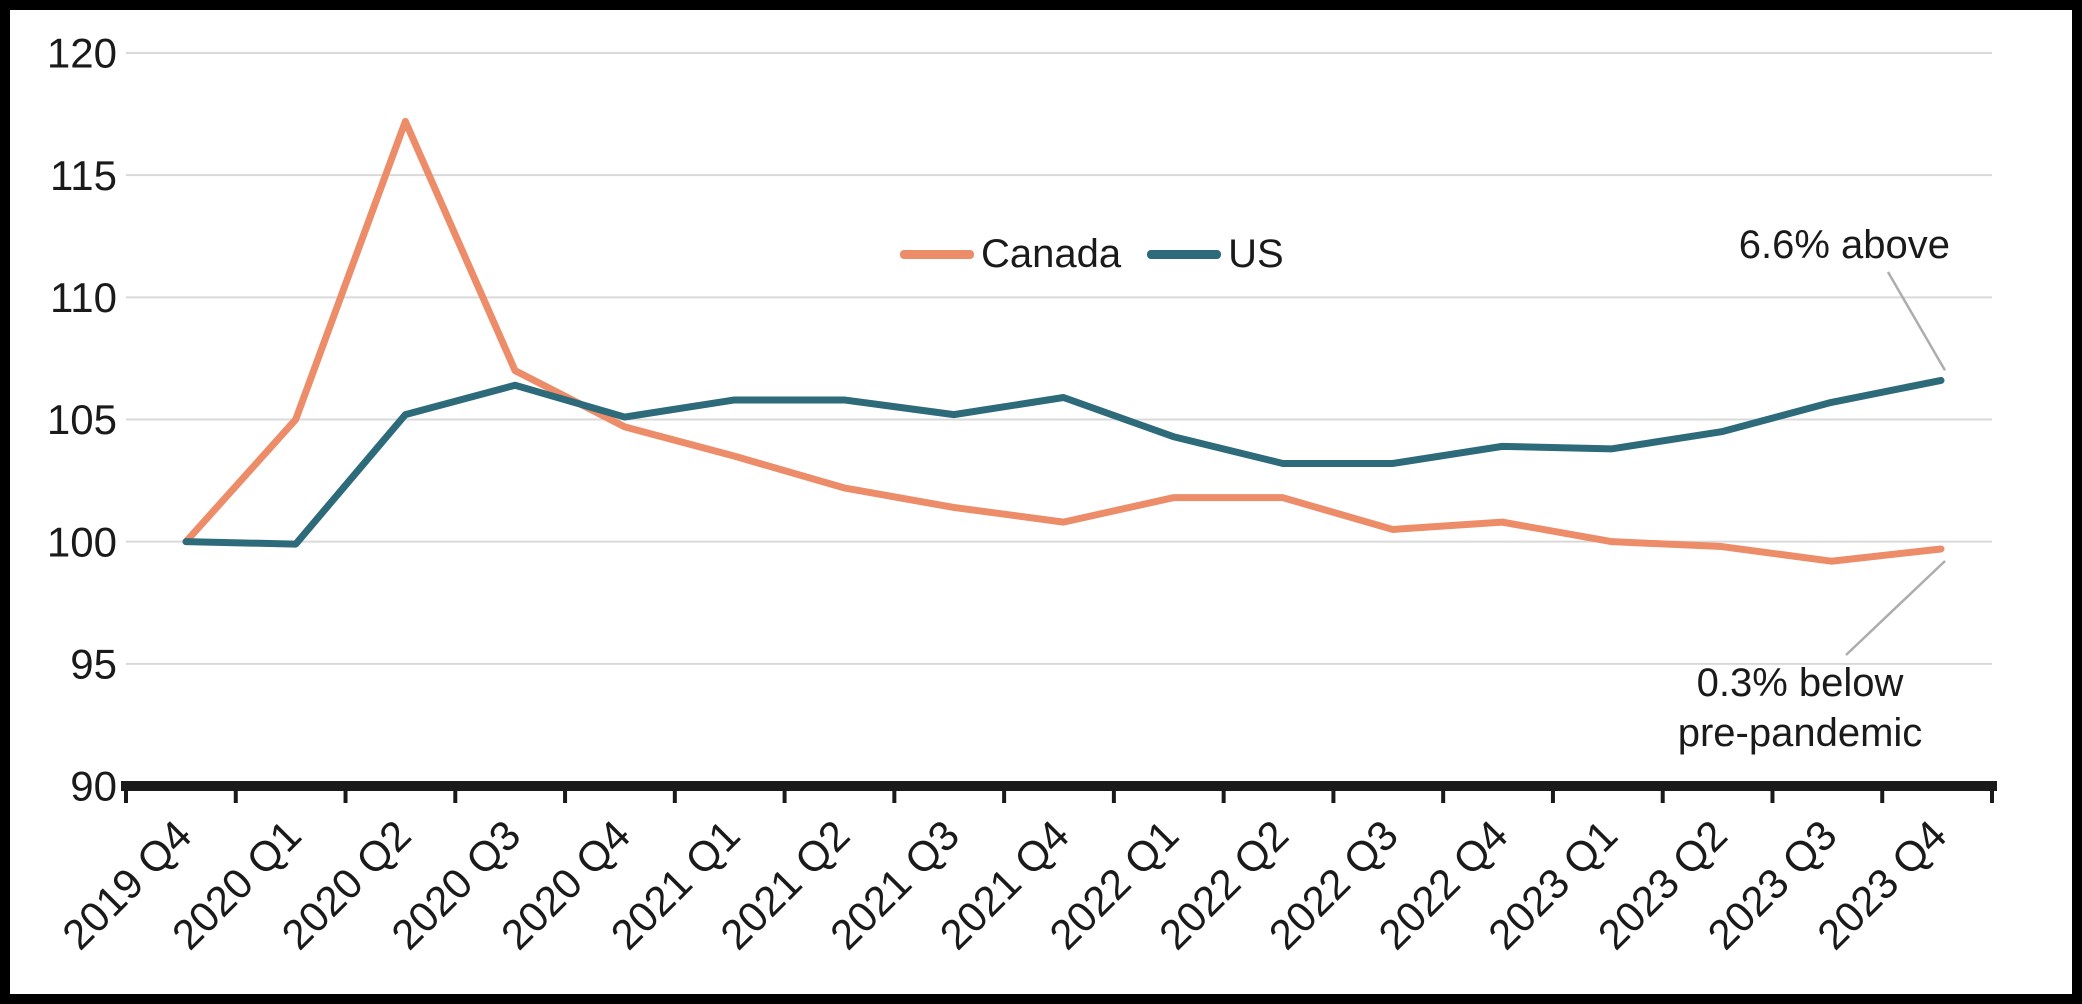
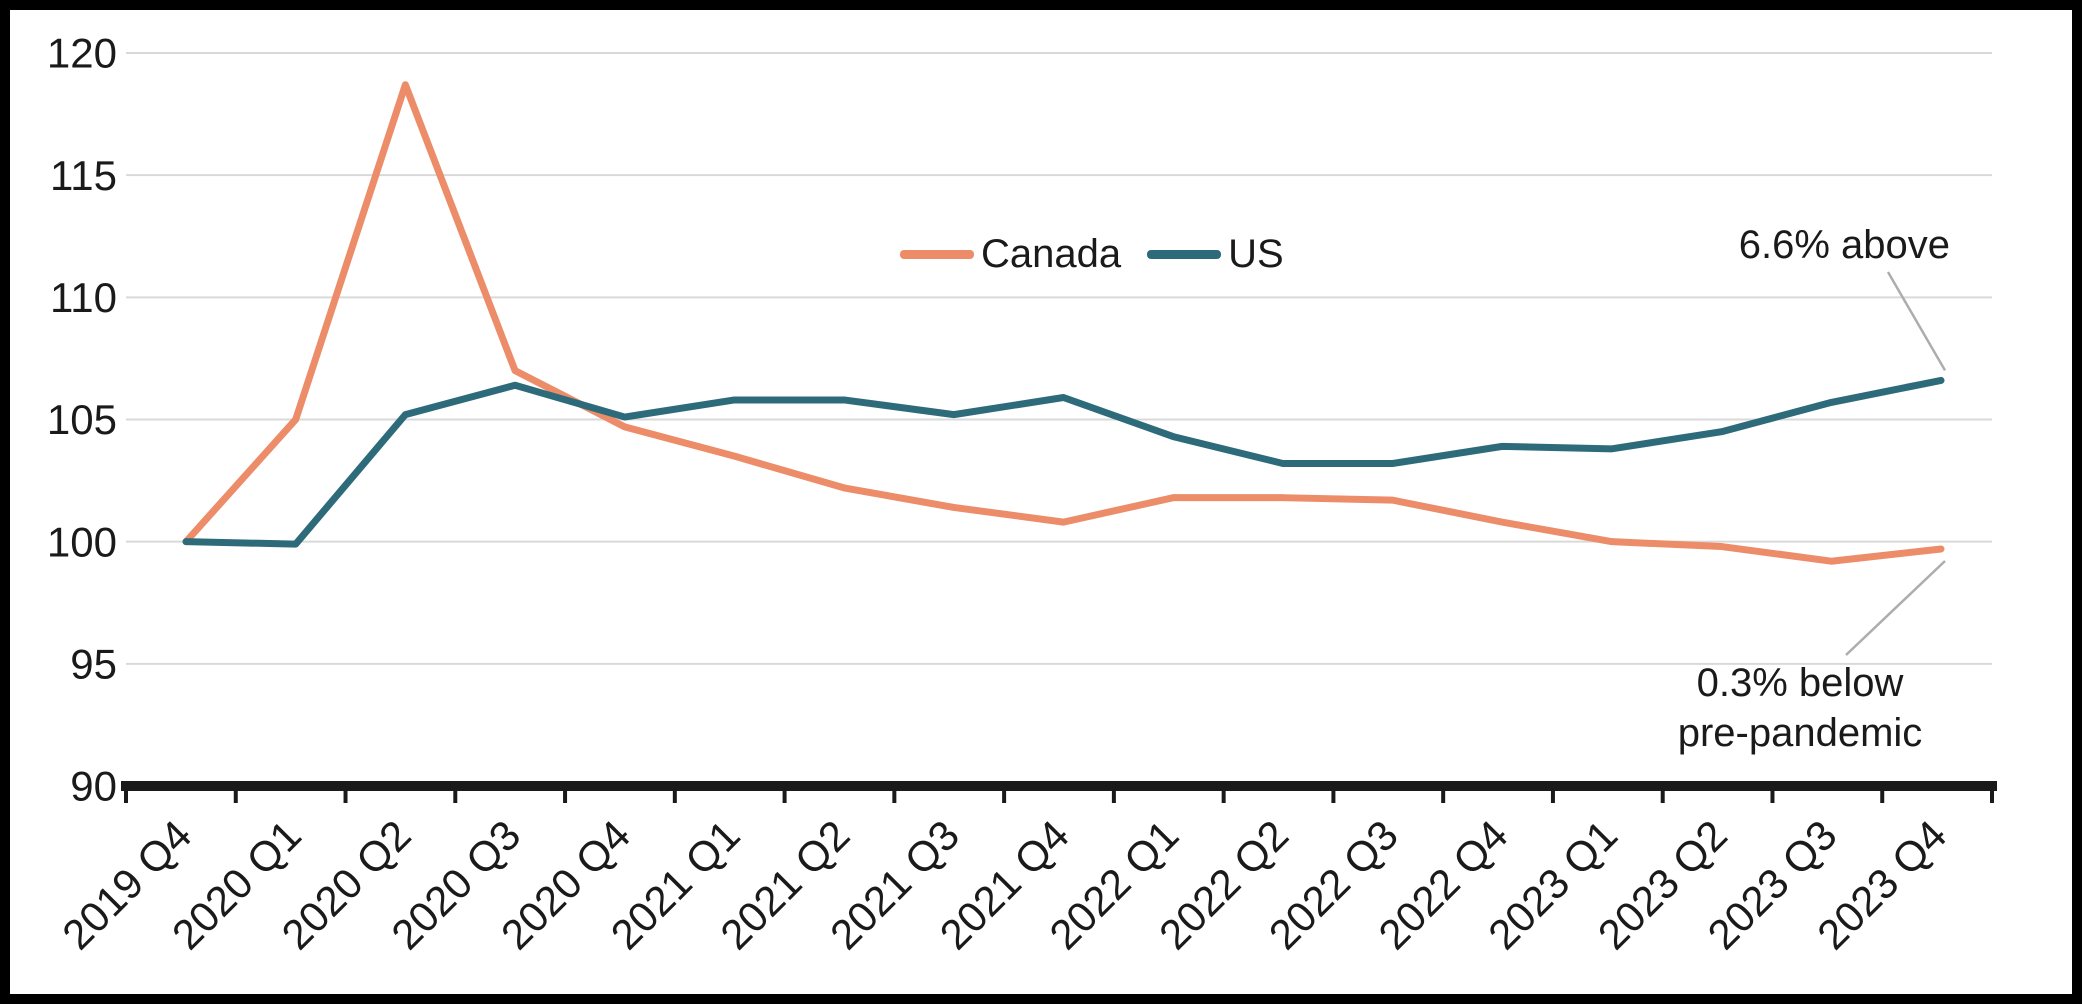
Canada/2020 Q2: 117.2 -> 118.7
Canada/2022 Q3: 100.5 -> 101.7
